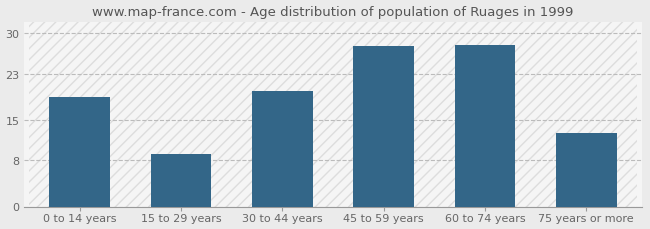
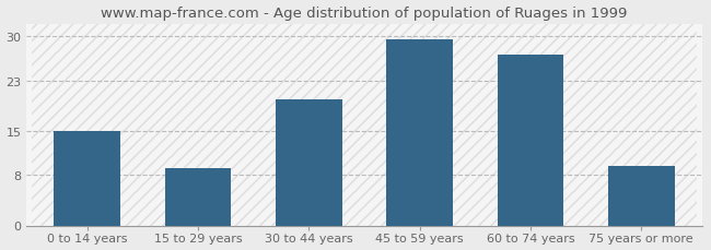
0 to 14 years: 19.0 -> 15.0
45 to 59 years: 27.8 -> 29.5
60 to 74 years: 28.0 -> 27.0
75 years or more: 12.8 -> 9.5
